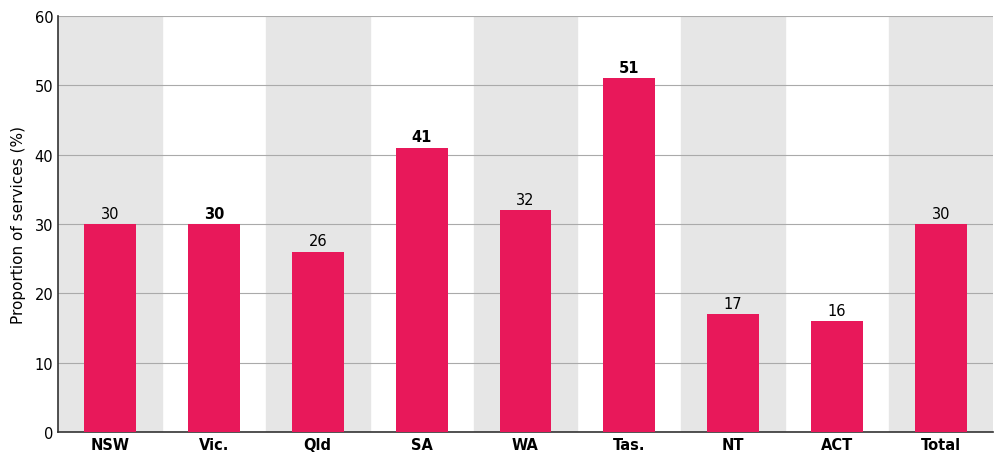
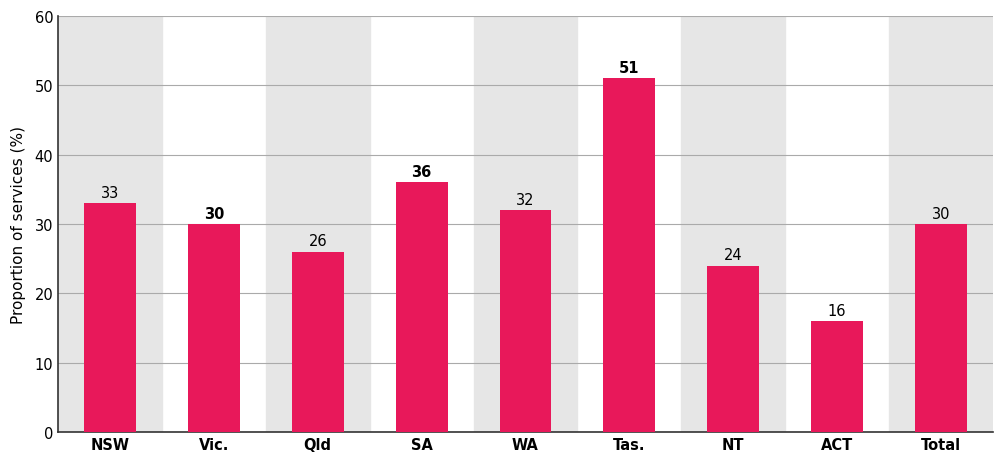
NSW: 30 -> 33
SA: 41 -> 36
NT: 17 -> 24
